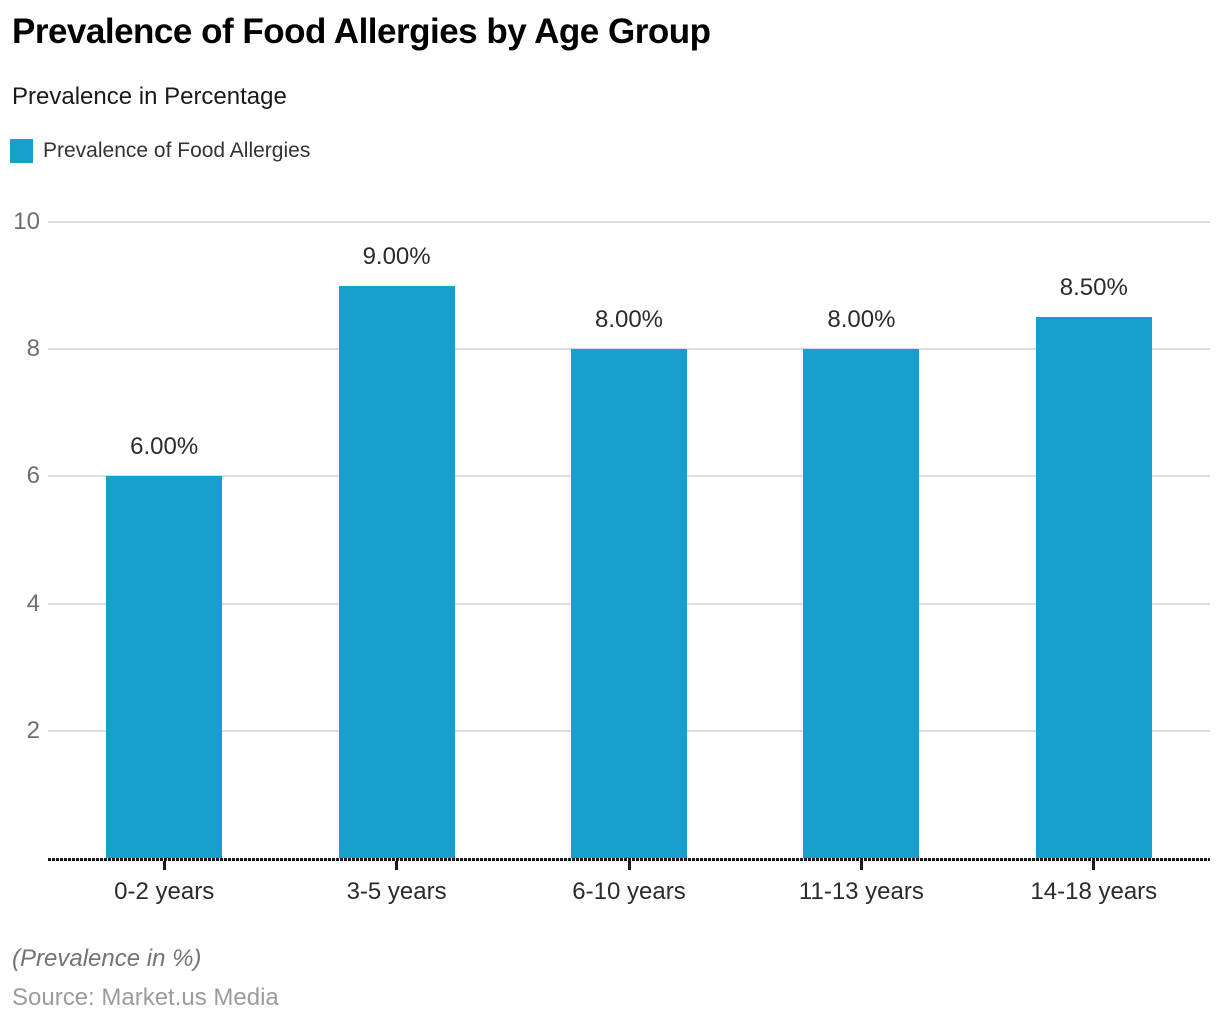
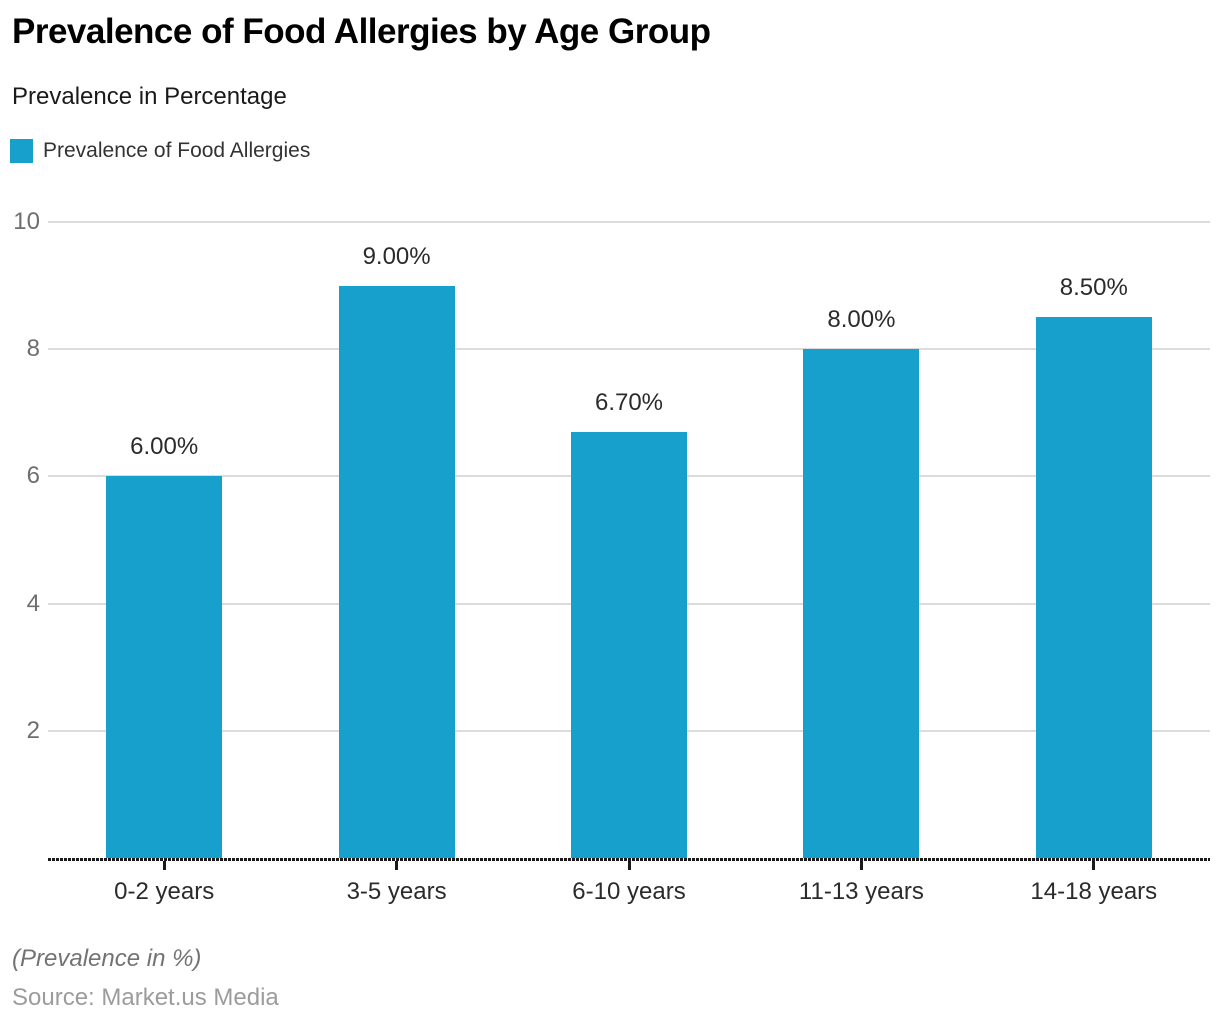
6-10 years: 8.00% -> 6.70%
